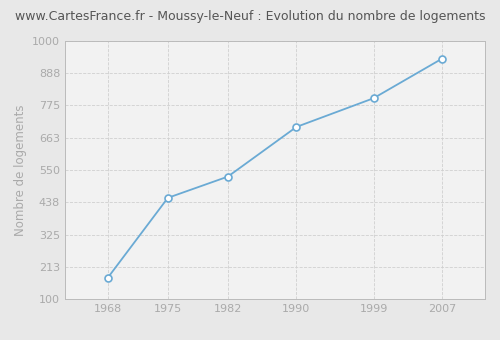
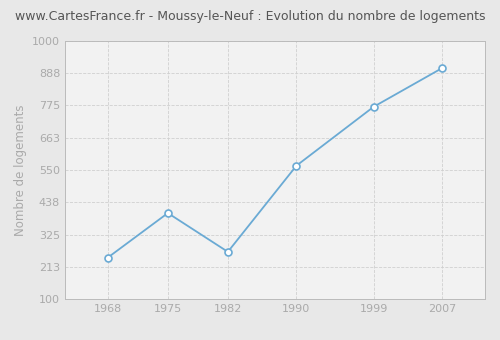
1968: 175 -> 245
1975: 453 -> 400
1982: 527 -> 265
1990: 700 -> 565
1999: 800 -> 770
2007: 938 -> 905
